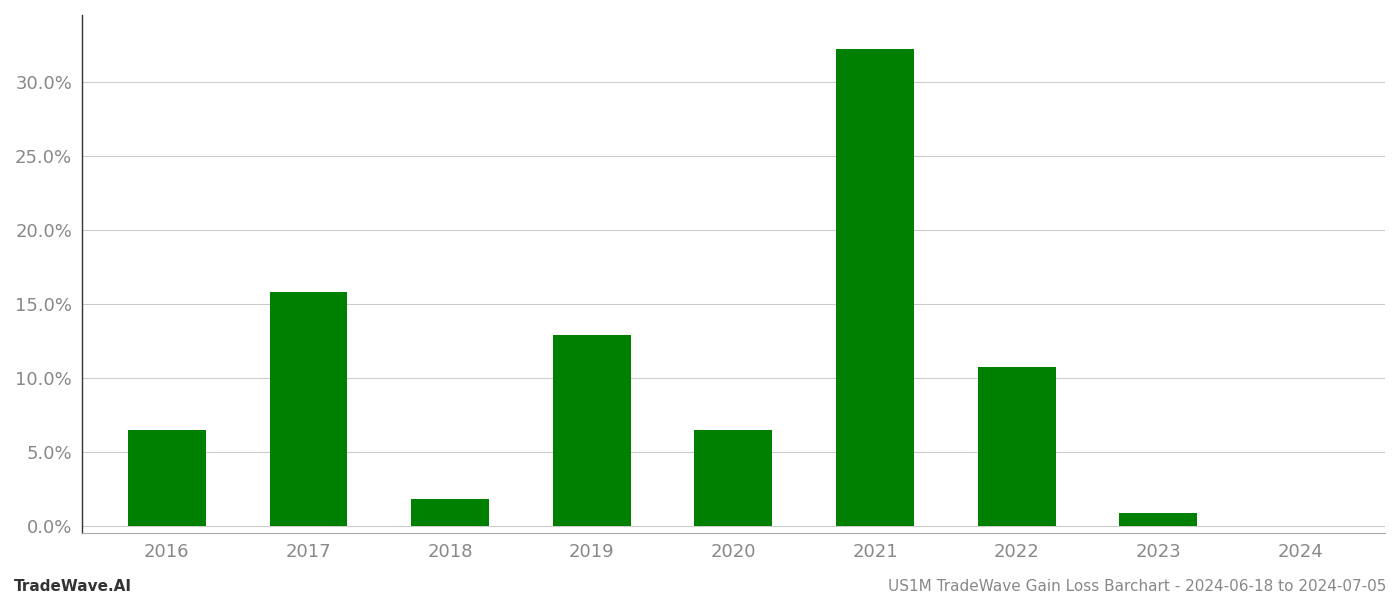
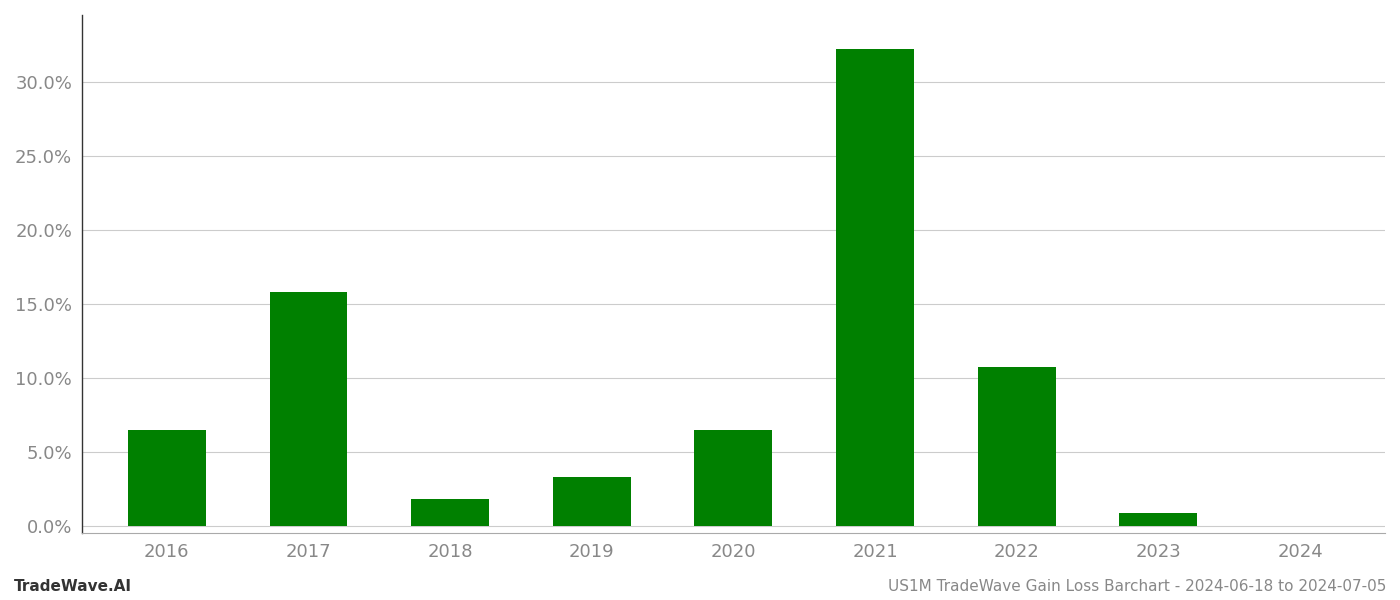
2019: 12.9% -> 3.3%
